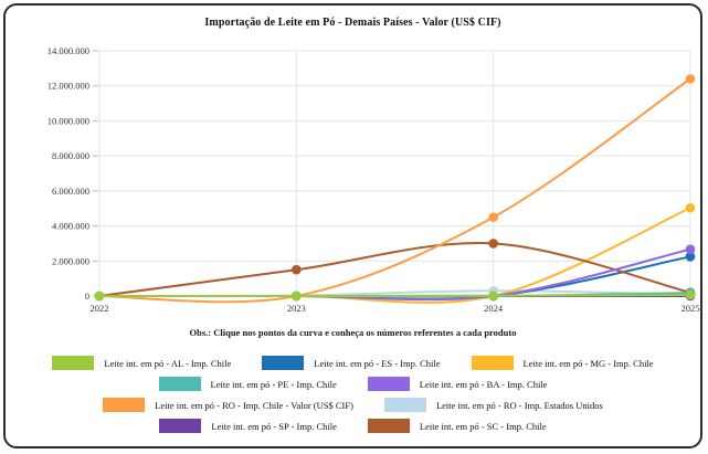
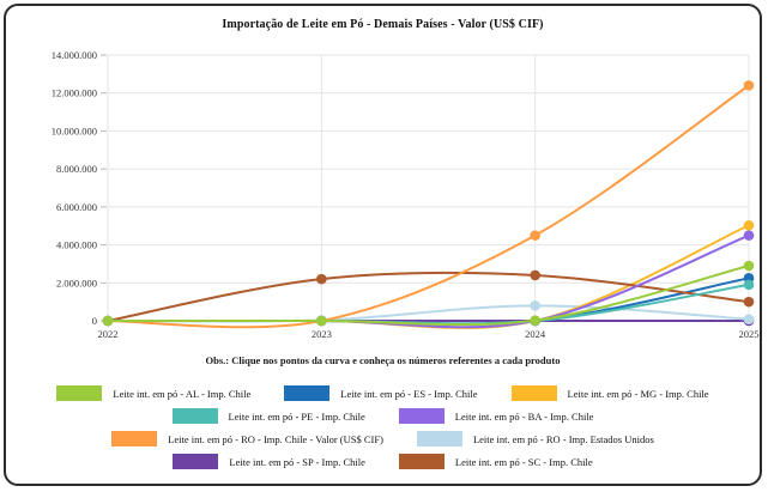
Leite int. em pó - SC - Imp. Chile/2023: 1500000 -> 2200000
Leite int. em pó - RO - Imp. Estados Unidos/2024: 300000 -> 800000
Leite int. em pó - SC - Imp. Chile/2024: 3000000 -> 2400000
Leite int. em pó - AL - Imp. Chile/2025: 100000 -> 2900000
Leite int. em pó - PE - Imp. Chile/2025: 200000 -> 1900000
Leite int. em pó - BA - Imp. Chile/2025: 2700000 -> 4500000
Leite int. em pó - SC - Imp. Chile/2025: 200000 -> 1000000
